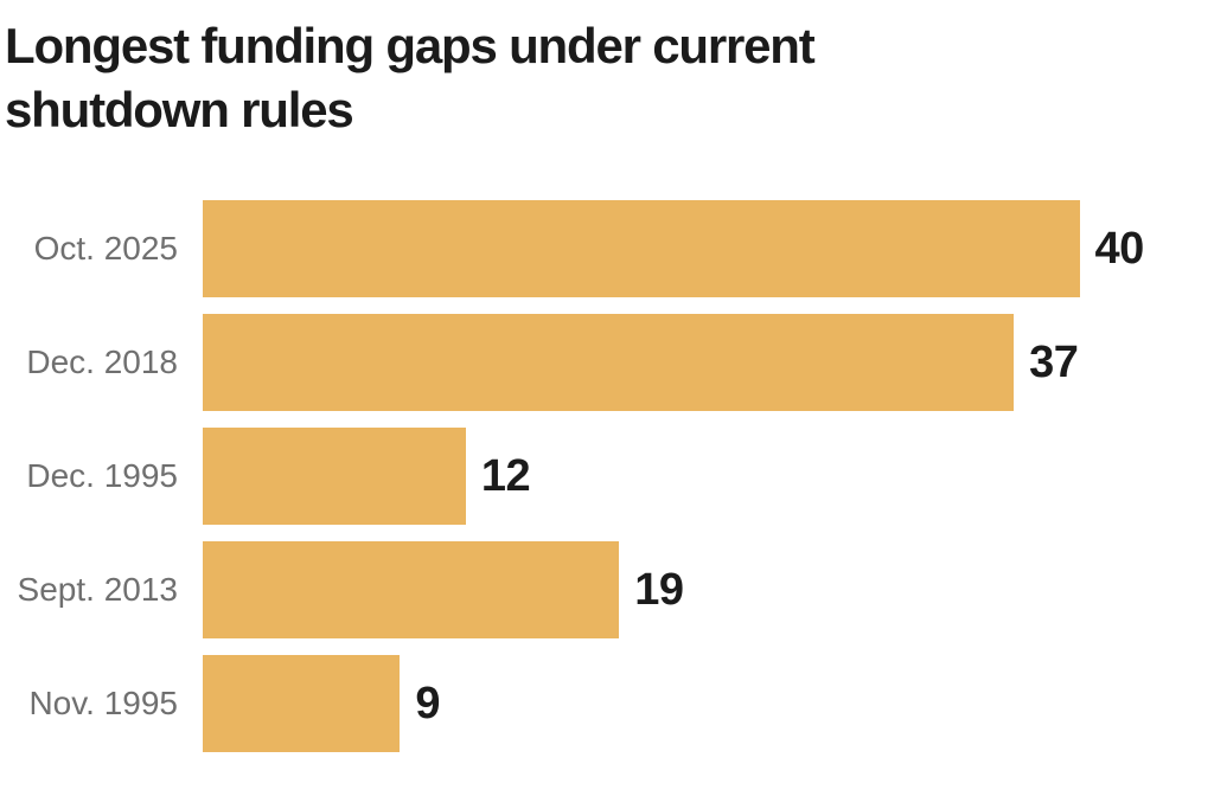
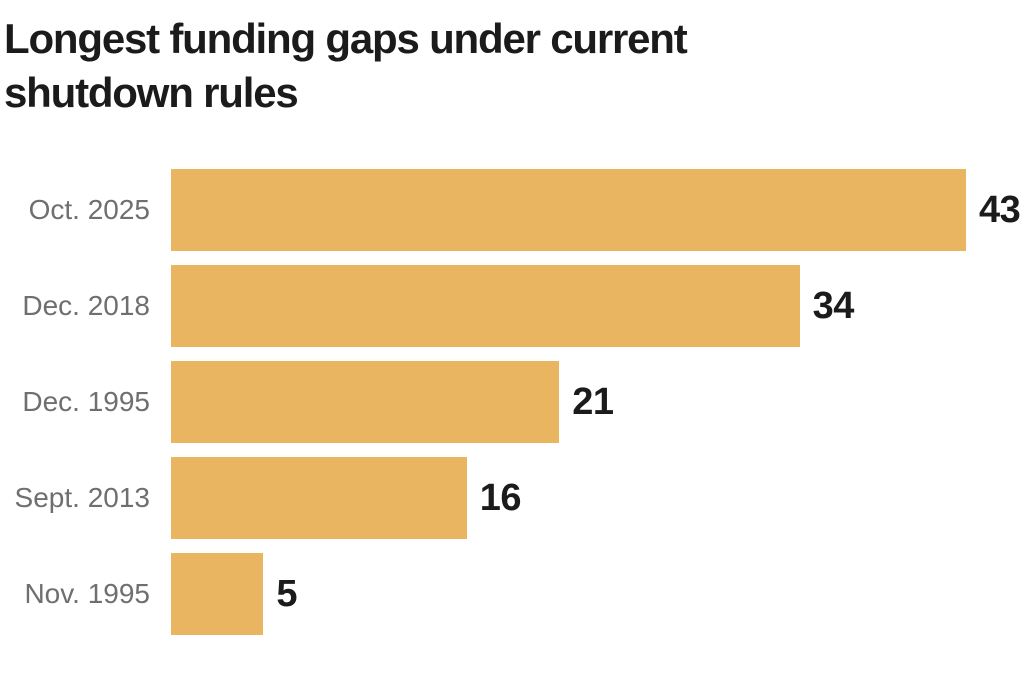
Oct. 2025: 40 -> 43
Dec. 2018: 37 -> 34
Dec. 1995: 12 -> 21
Sept. 2013: 19 -> 16
Nov. 1995: 9 -> 5
